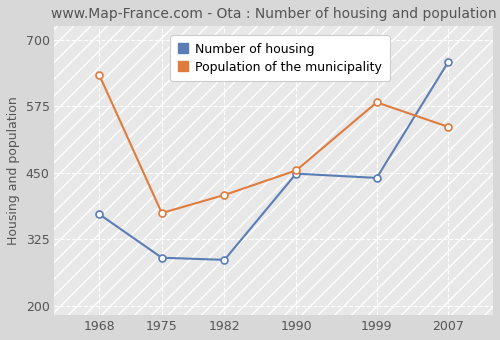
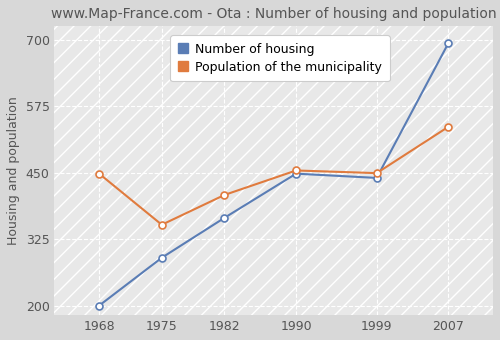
Number of housing/1968: 372 -> 200
Population of the municipality/1968: 634 -> 448
Population of the municipality/1975: 374 -> 352
Number of housing/1982: 286 -> 365
Population of the municipality/1999: 582 -> 449
Number of housing/2007: 658 -> 693
